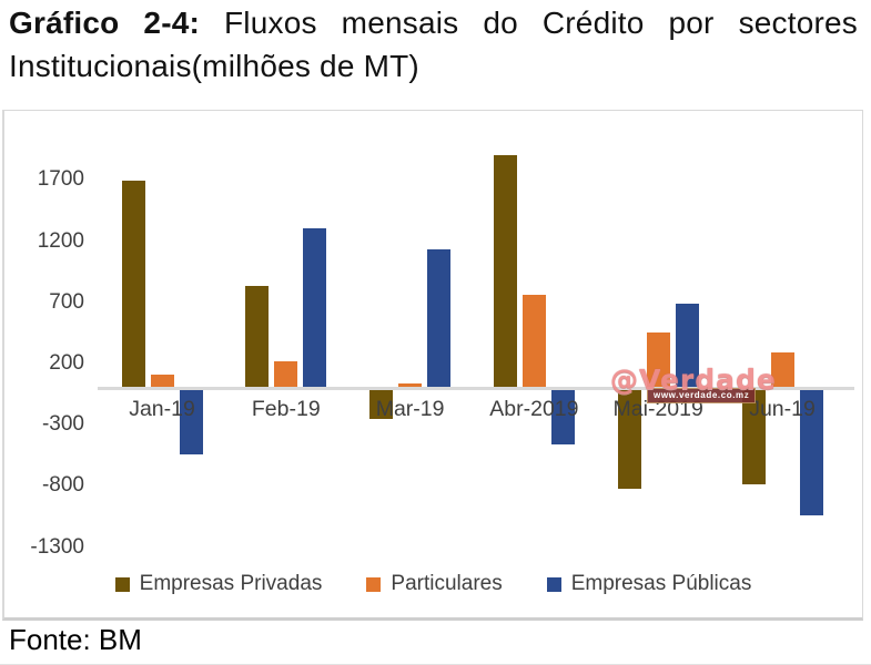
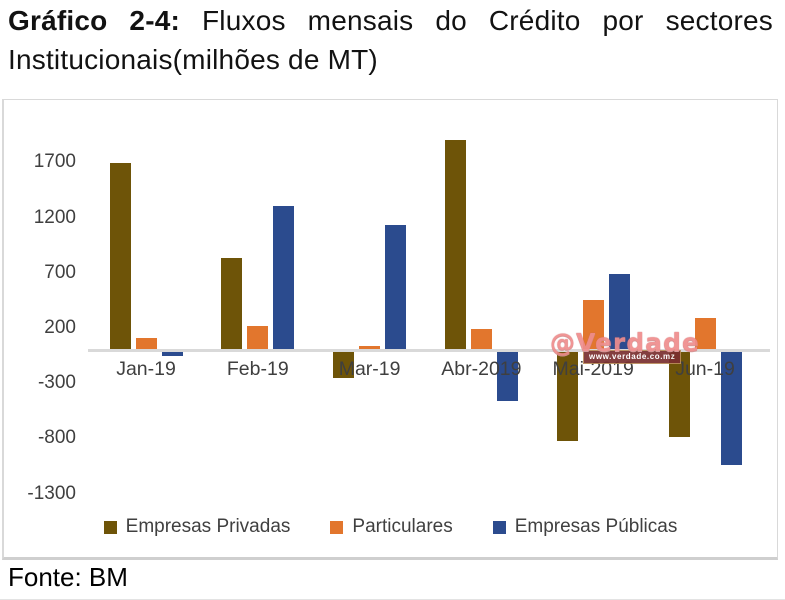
Empresas Públicas/Jan-19: -540 -> -50
Particulares/Abr-2019: 760 -> 190
